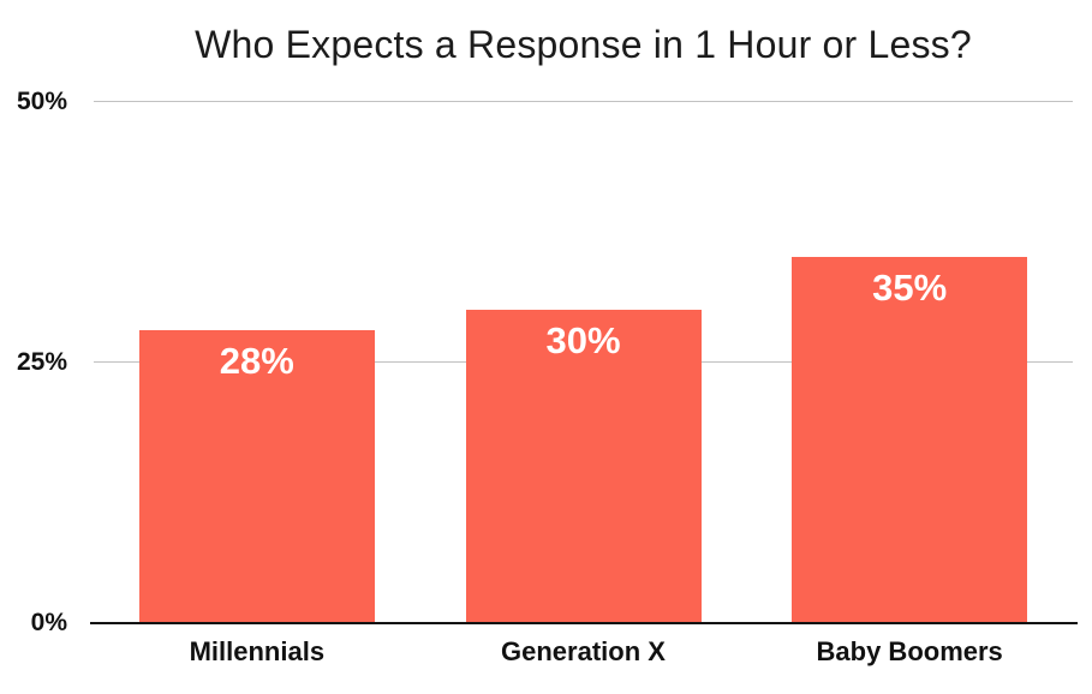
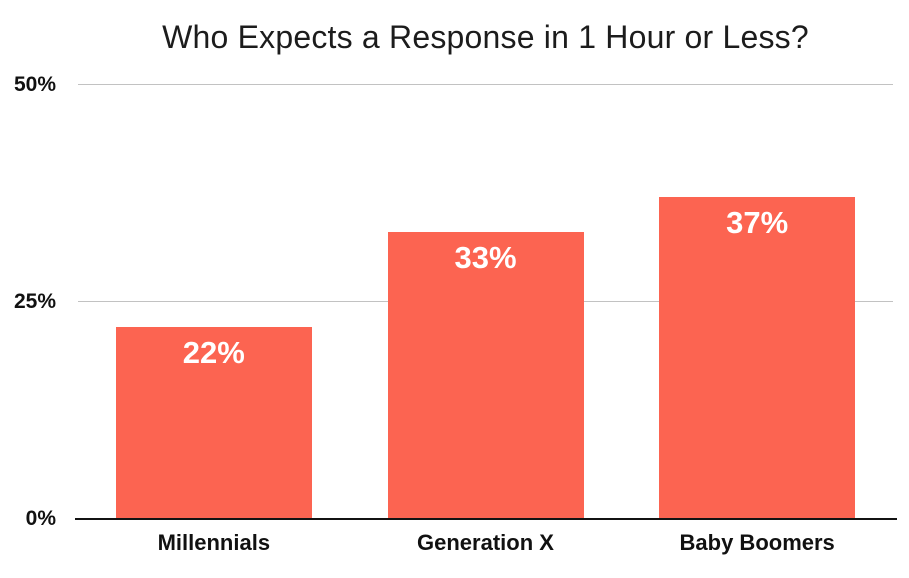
Millennials: 28% -> 22%
Generation X: 30% -> 33%
Baby Boomers: 35% -> 37%
